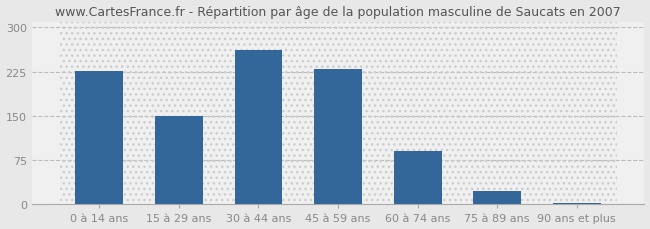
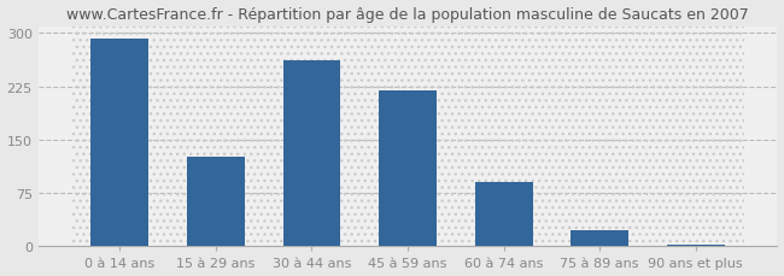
0 à 14 ans: 226 -> 292
15 à 29 ans: 150 -> 126
45 à 59 ans: 230 -> 220
